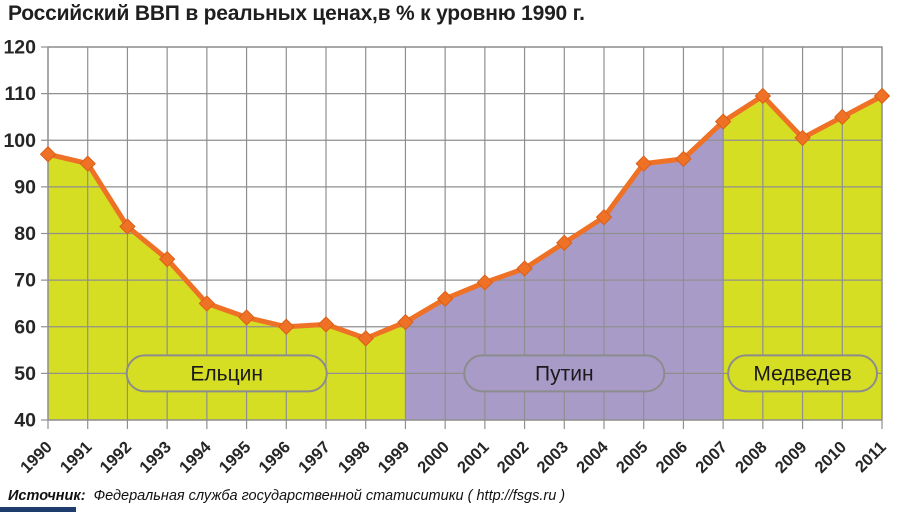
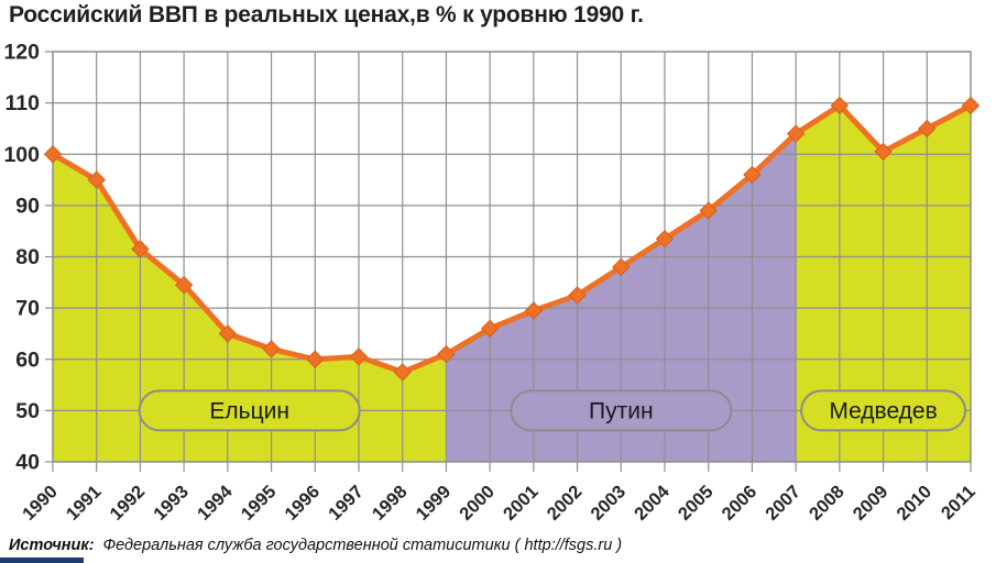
1990: 97 -> 100
2005: 95 -> 89
